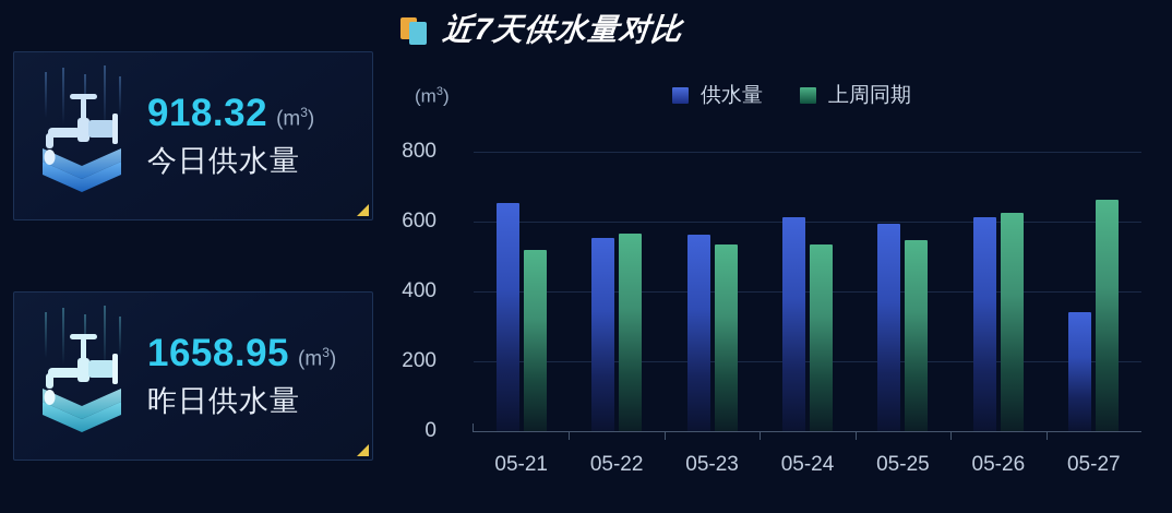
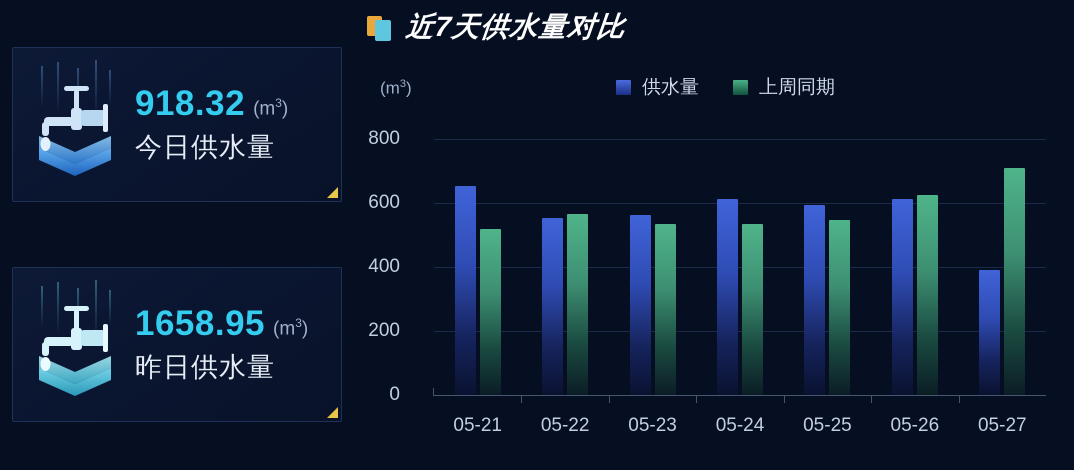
供水量/05-27: 340 -> 390
上周同期/05-27: 660 -> 710
